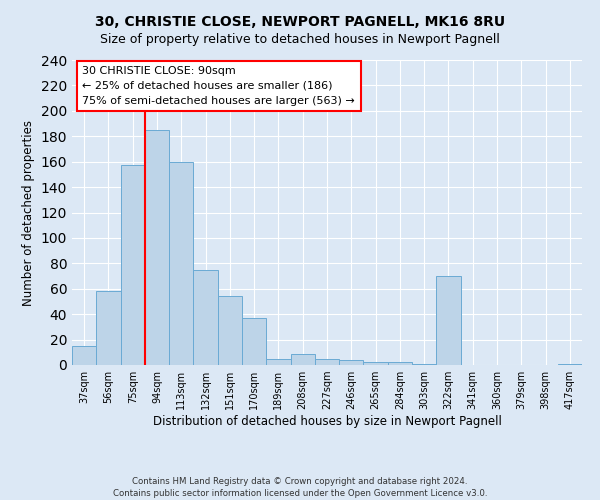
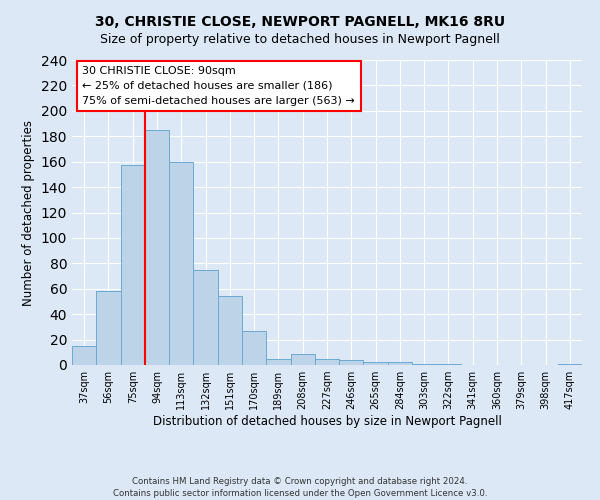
170sqm: 37 -> 27
322sqm: 70 -> 1
